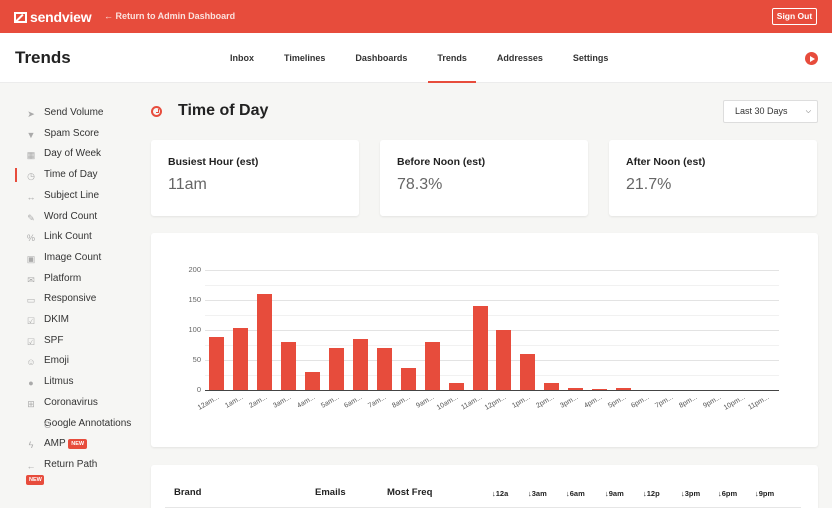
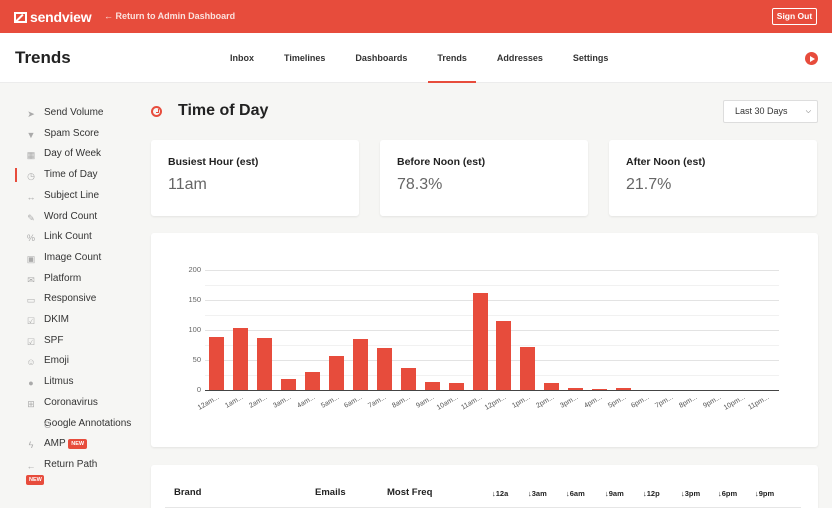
2am...: 160 -> 90
3am...: 80 -> 20
5am...: 70 -> 60
9am...: 80 -> 10
11am...: 140 -> 160
12pm...: 100 -> 120
1pm...: 60 -> 70
